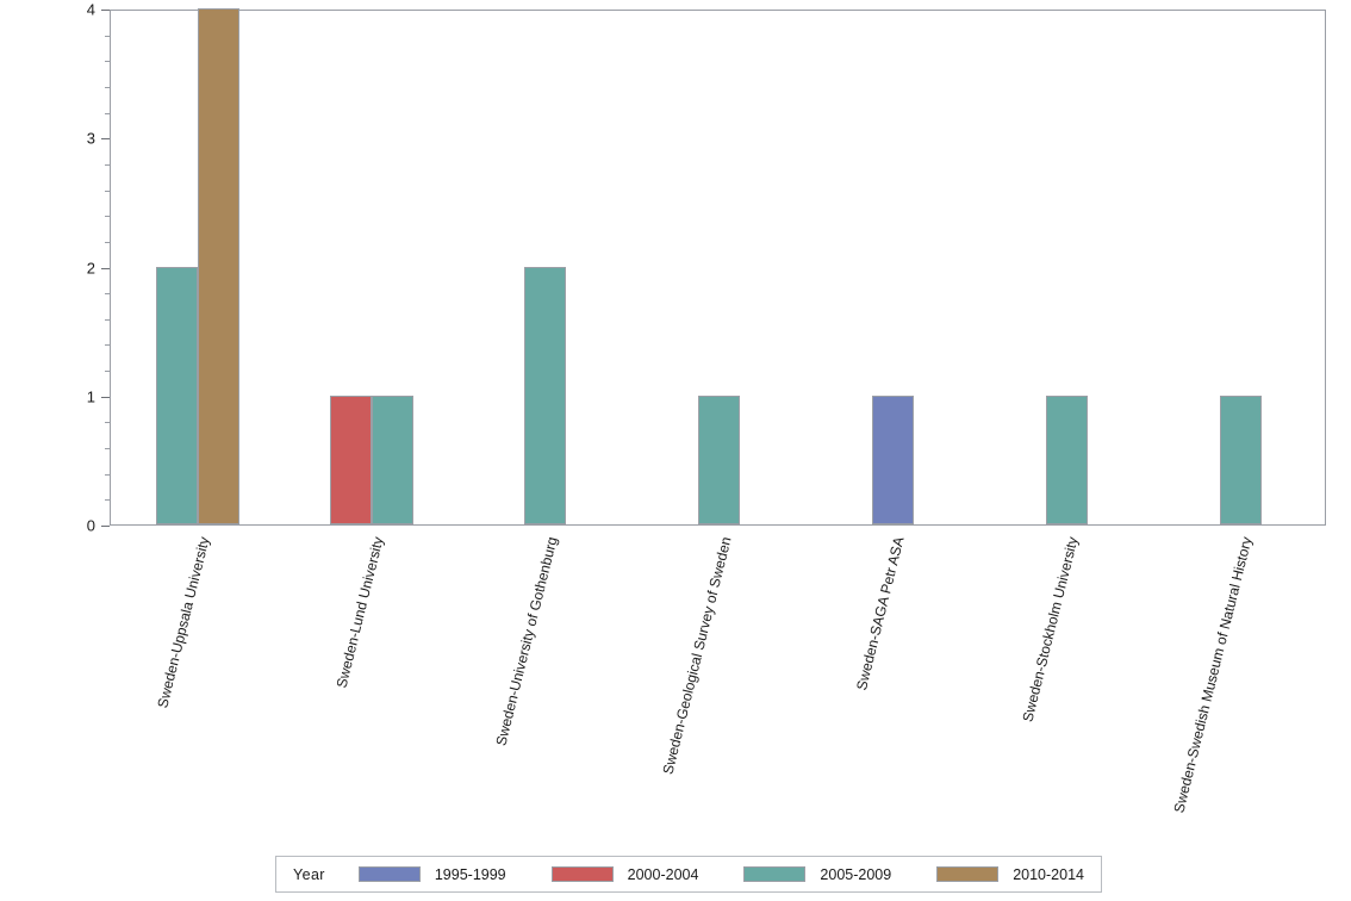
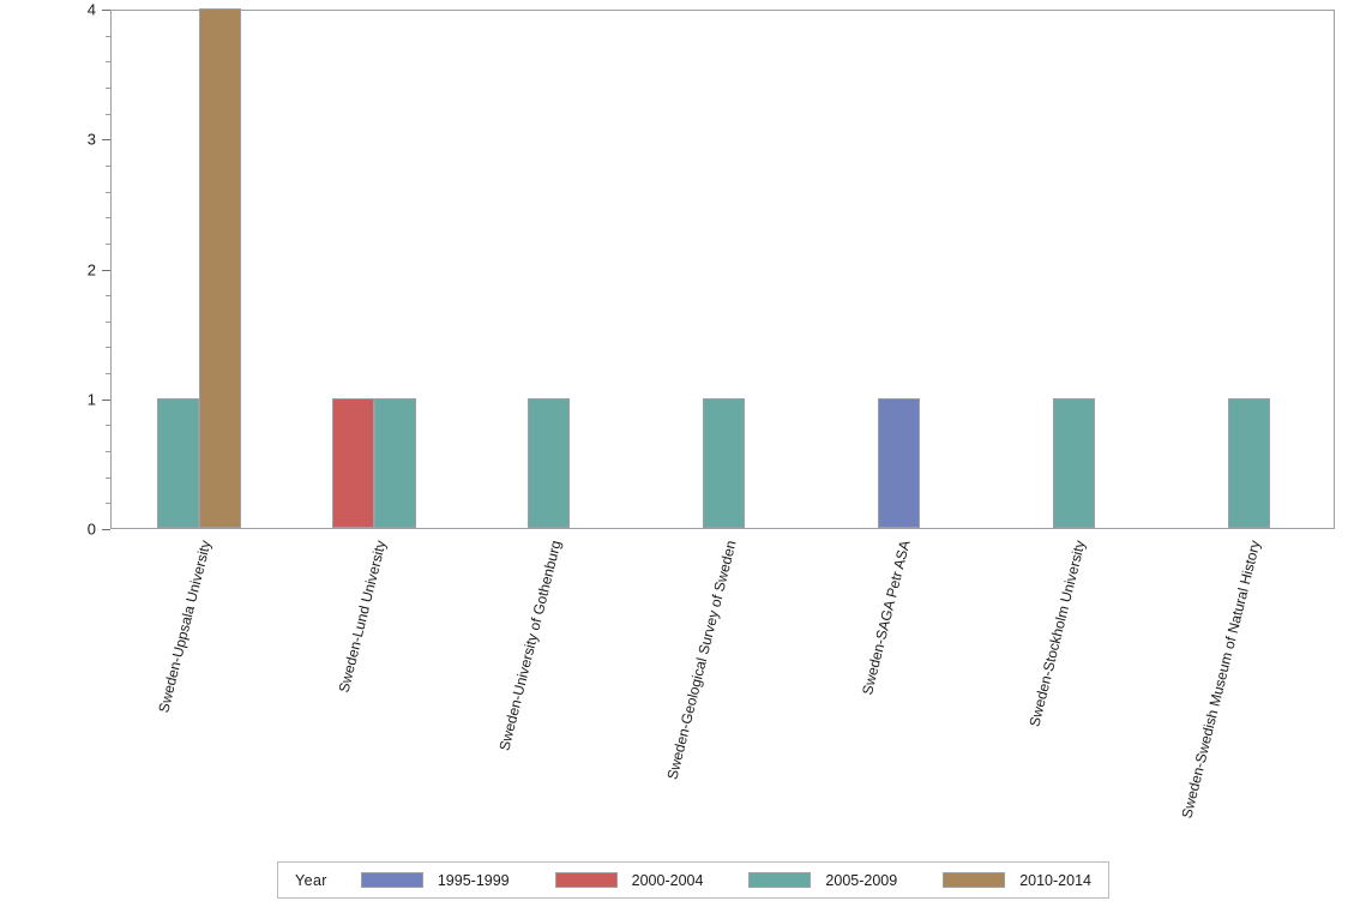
2005-2009/Sweden-Uppsala University: 2 -> 1
2005-2009/Sweden-University of Gothenburg: 2 -> 1
